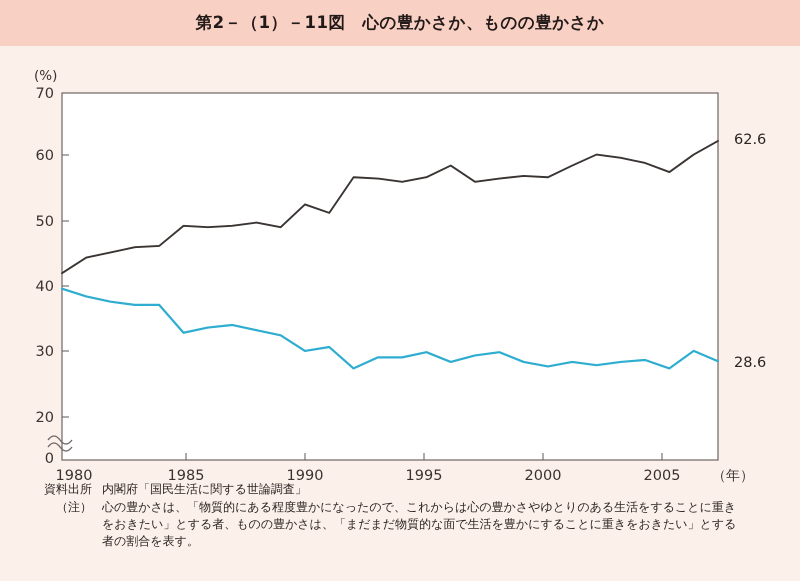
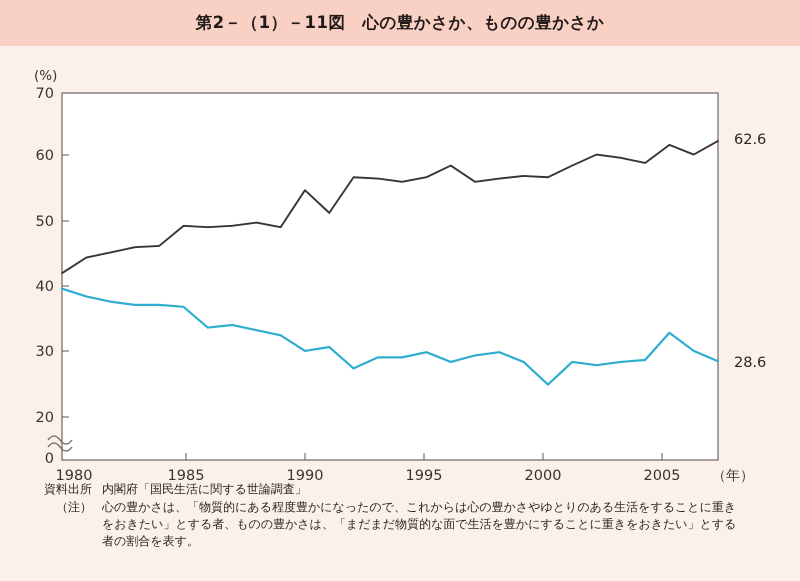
ものの豊かさ/1985: 33 -> 37
心の豊かさ/1990: 53 -> 55
ものの豊かさ/2000: 28 -> 25
心の豊かさ/2005: 58 -> 62
ものの豊かさ/2005: 28 -> 33
